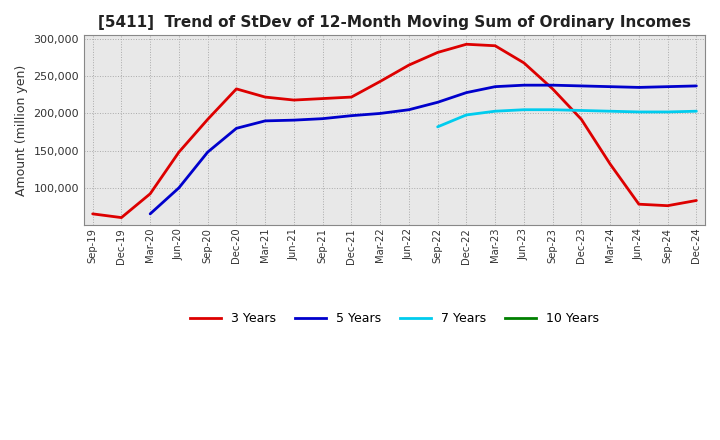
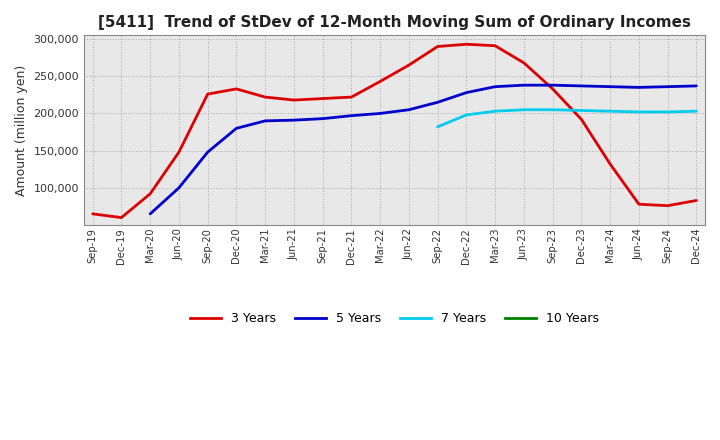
3 Years/Sep-20: 192,000 -> 226,000
3 Years/Sep-22: 282,000 -> 290,000
